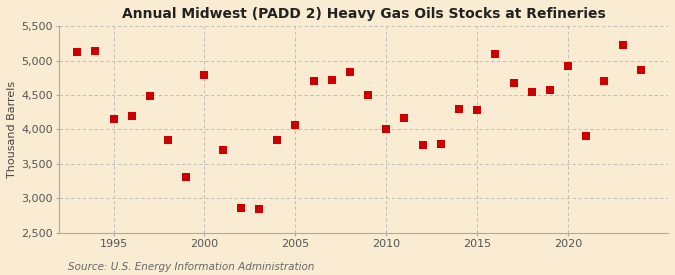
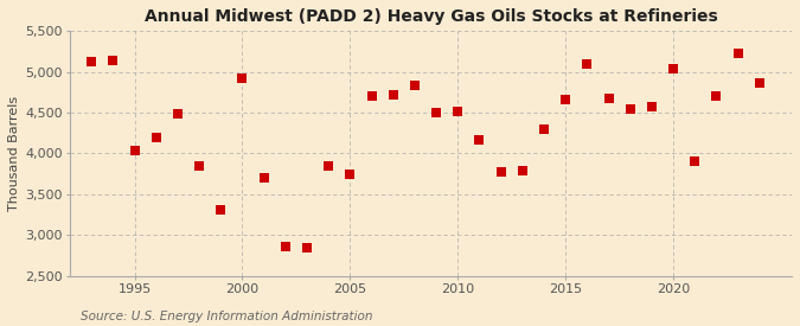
1995: 4,150 -> 4,040
2000: 4,790 -> 4,920
2005: 4,060 -> 3,740
2010: 4,010 -> 4,520
2015: 4,280 -> 4,660
2020: 4,920 -> 5,040
